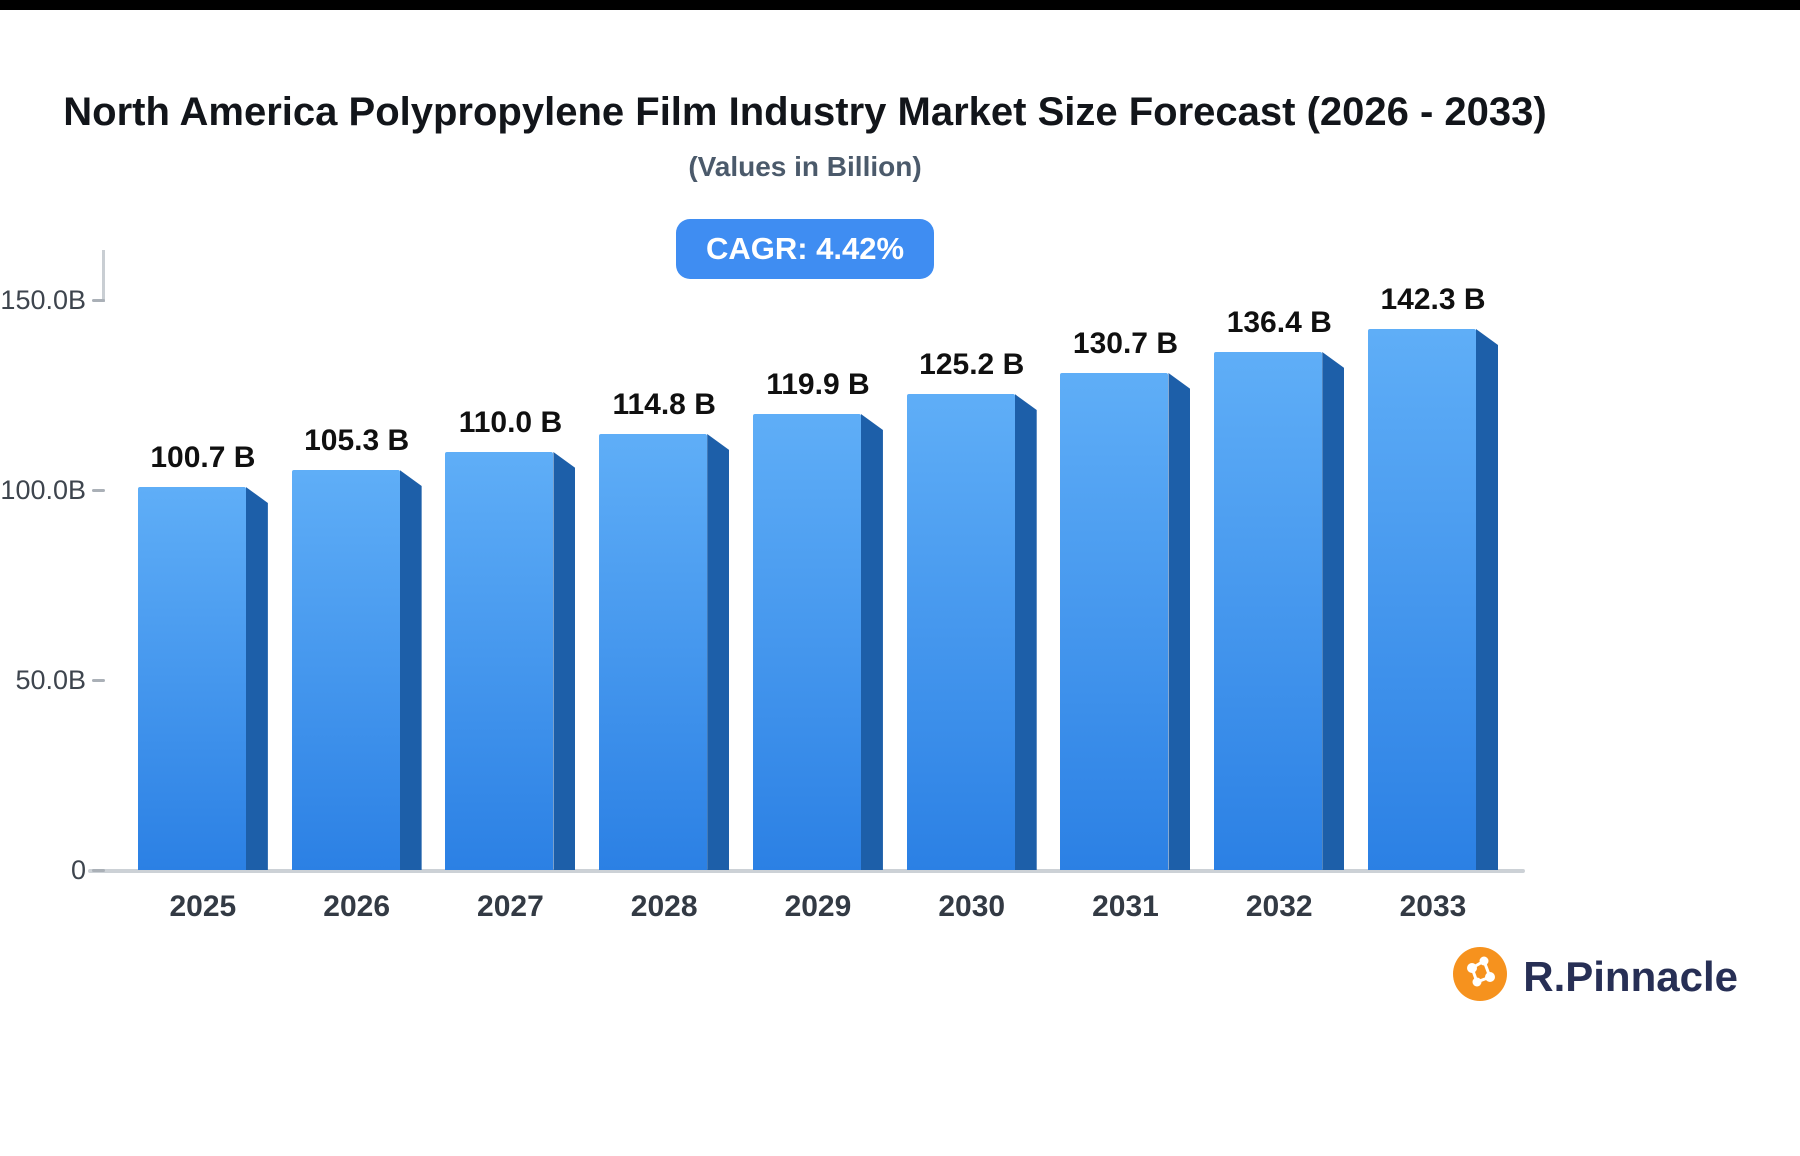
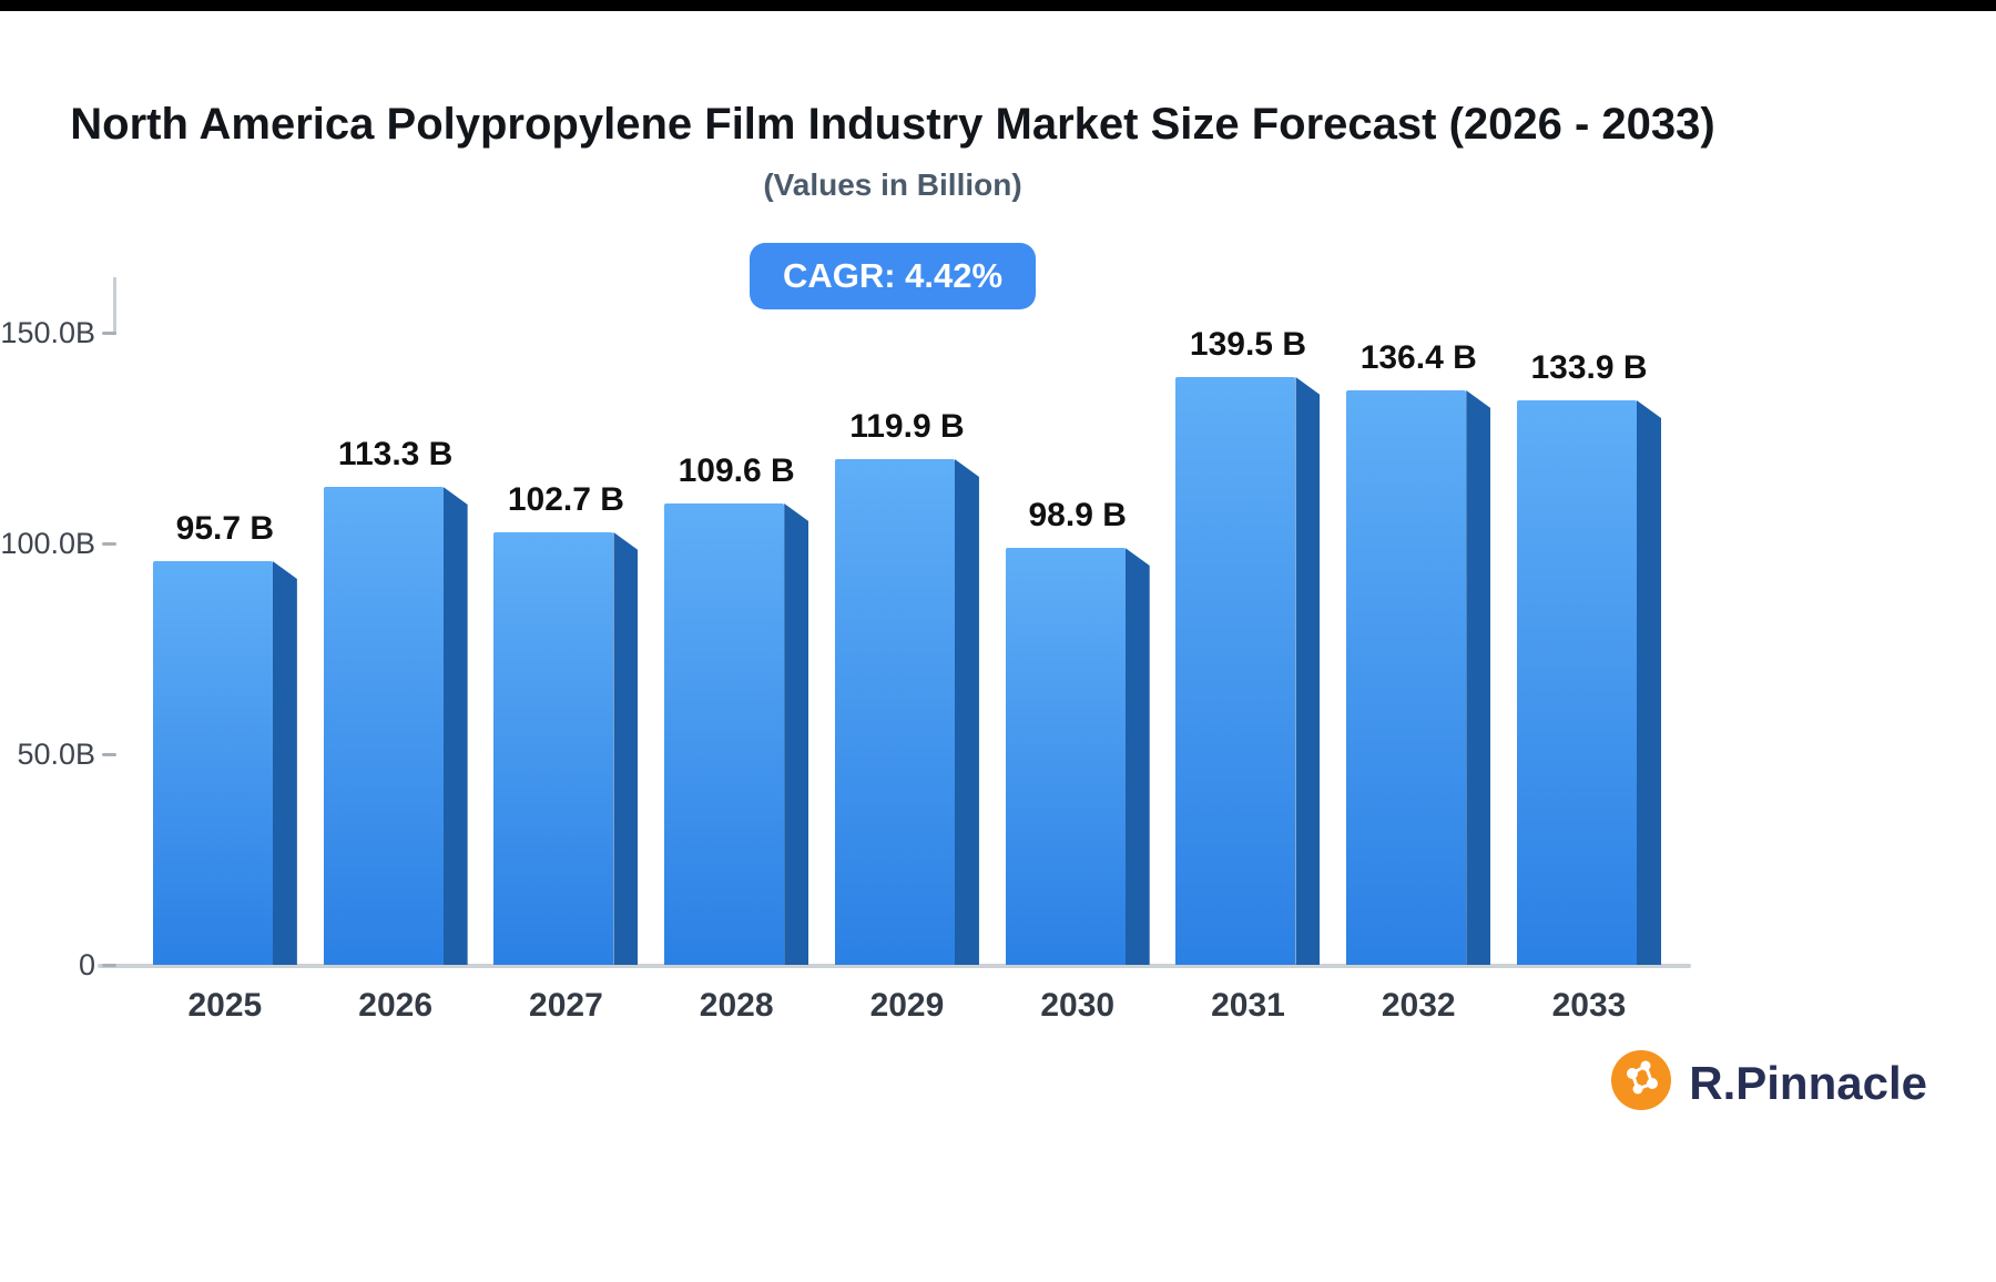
2025: 100.7 -> 95.7
2026: 105.3 -> 113.3
2027: 110.0 -> 102.7
2028: 114.8 -> 109.6
2030: 125.2 -> 98.9
2031: 130.7 -> 139.5
2033: 142.3 -> 133.9
